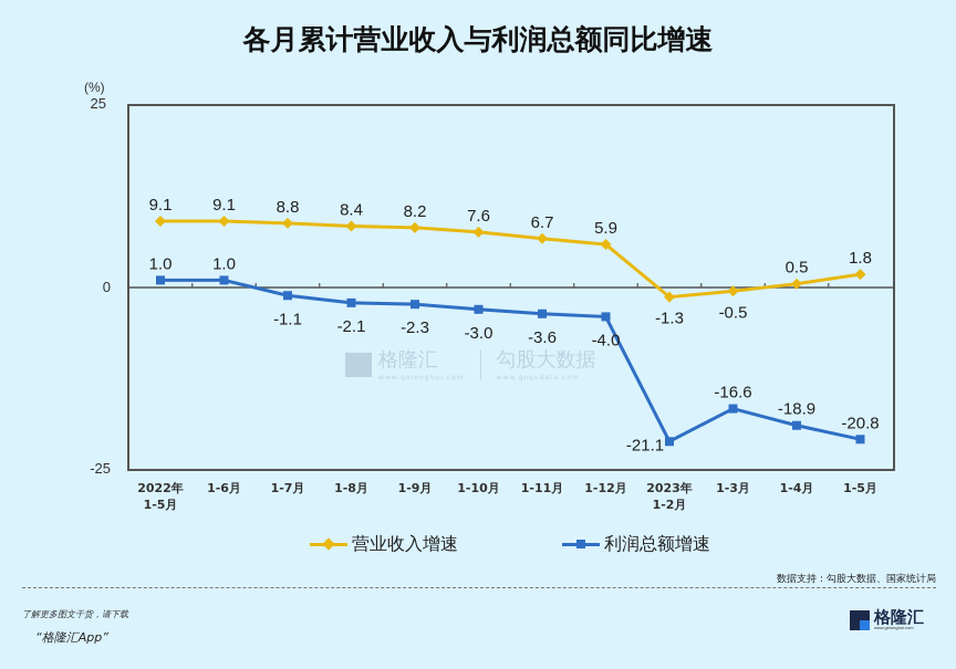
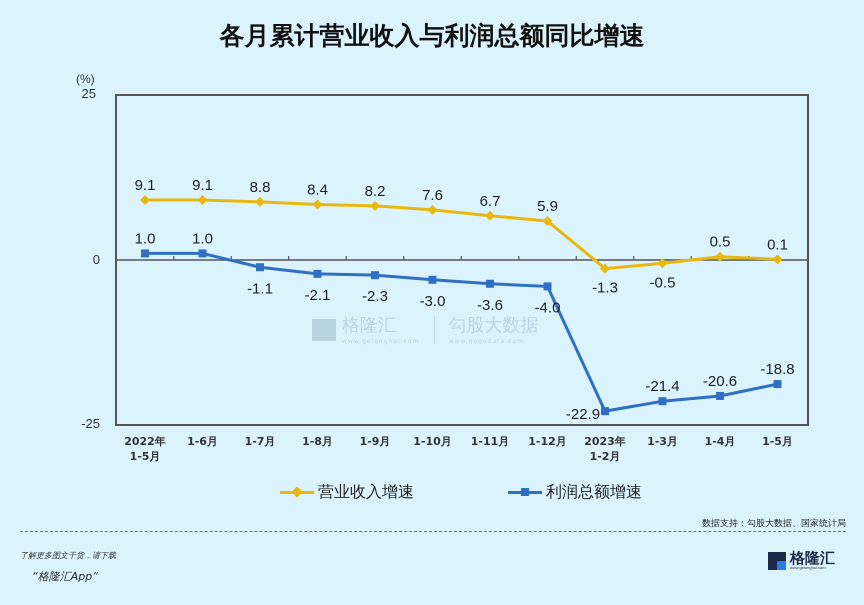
利润总额增速/2023年1-2月: -21.1 -> -22.9
利润总额增速/1-3月: -16.6 -> -21.4
利润总额增速/1-4月: -18.9 -> -20.6
营业收入增速/1-5月: 1.8 -> 0.1
利润总额增速/1-5月: -20.8 -> -18.8
